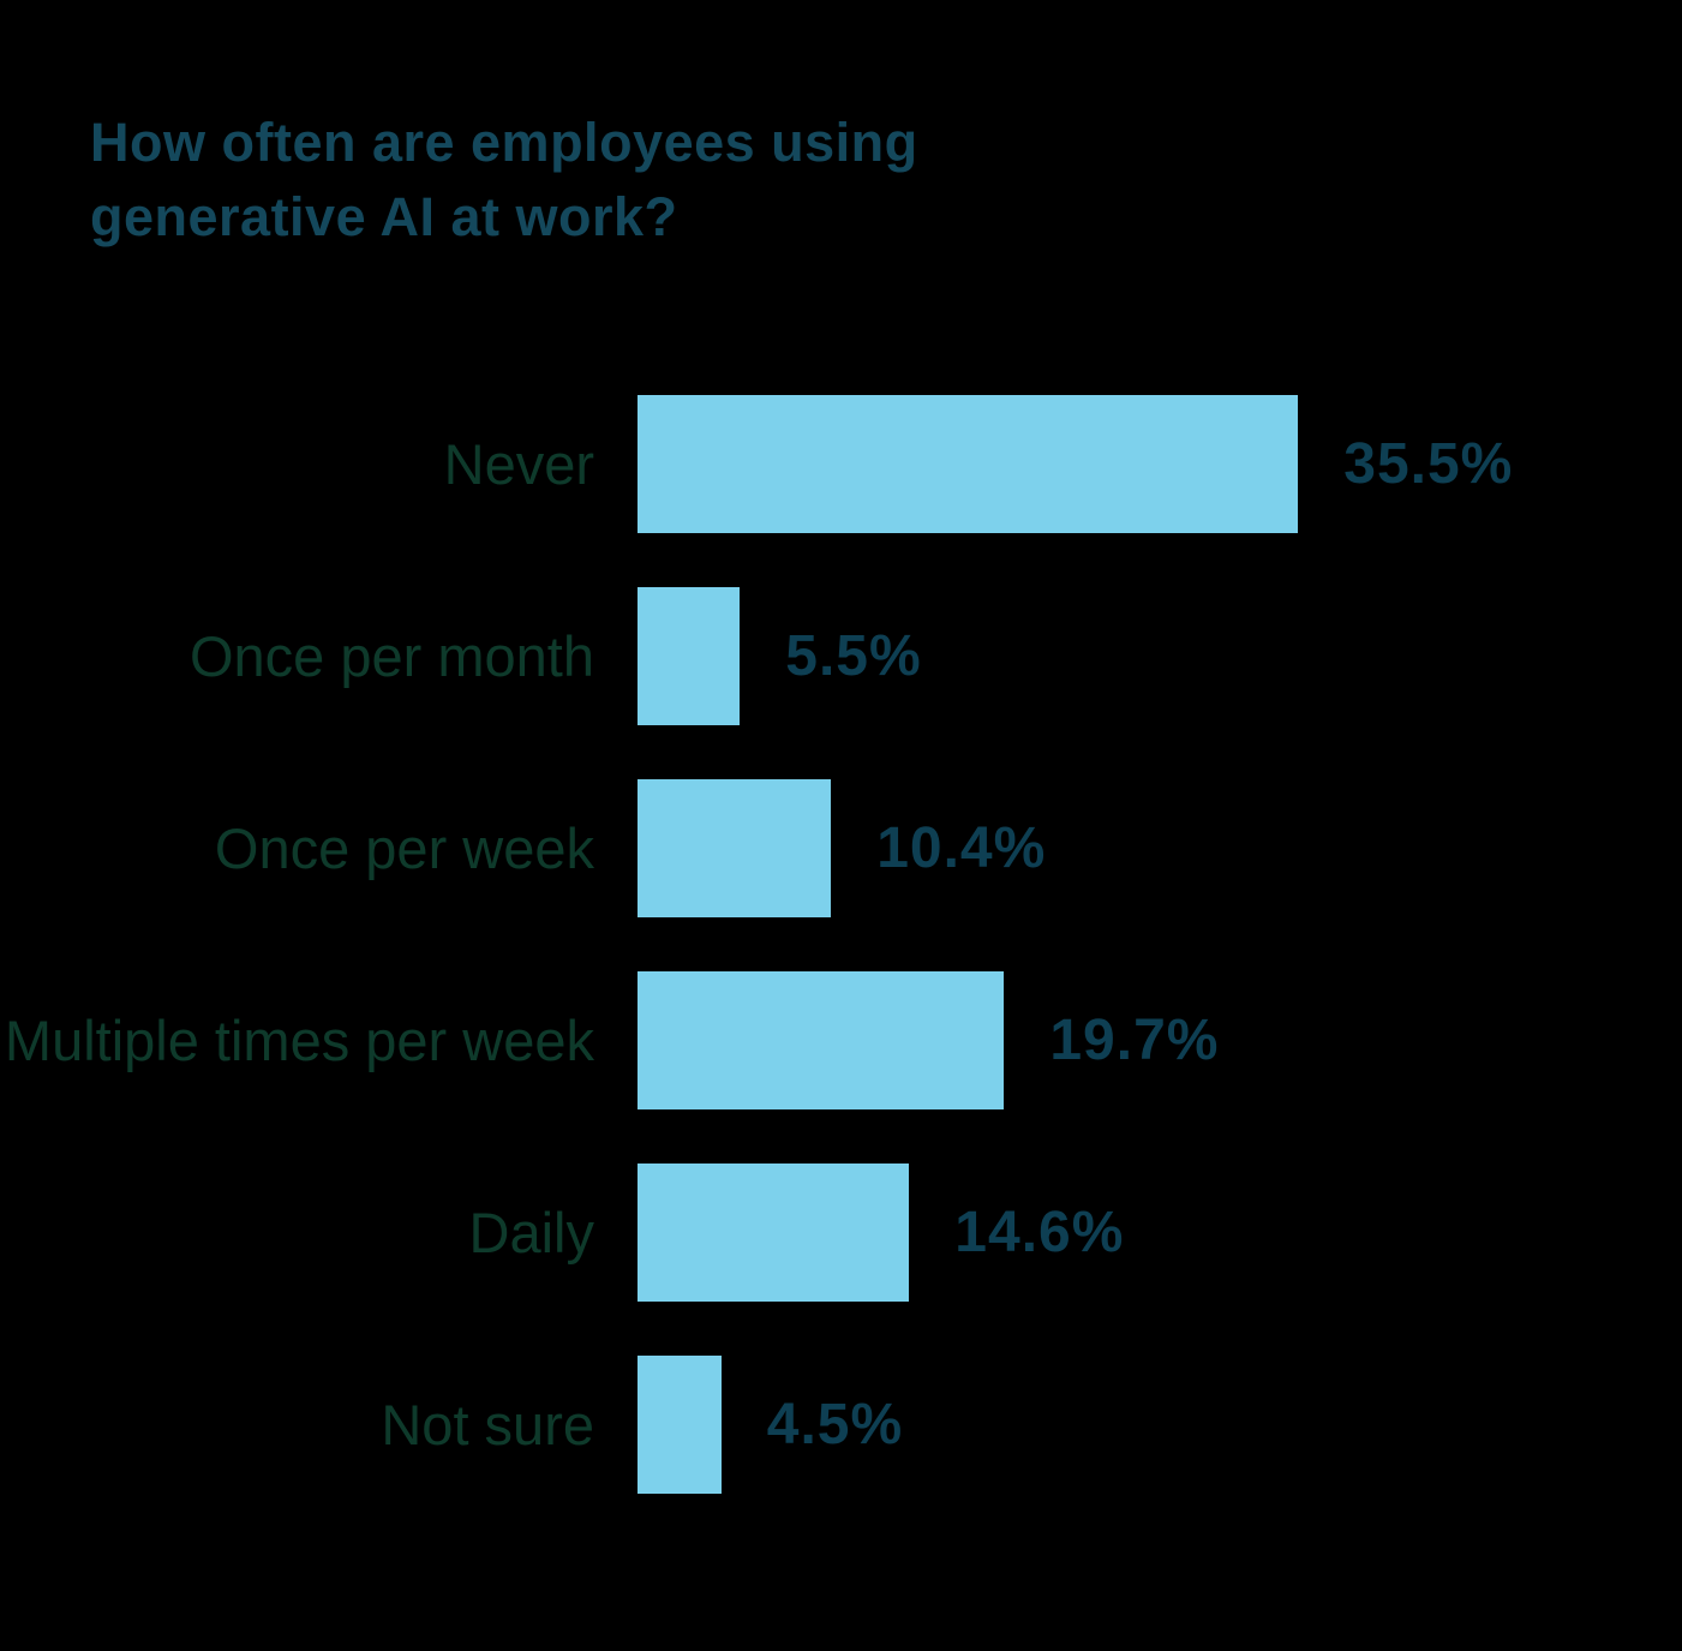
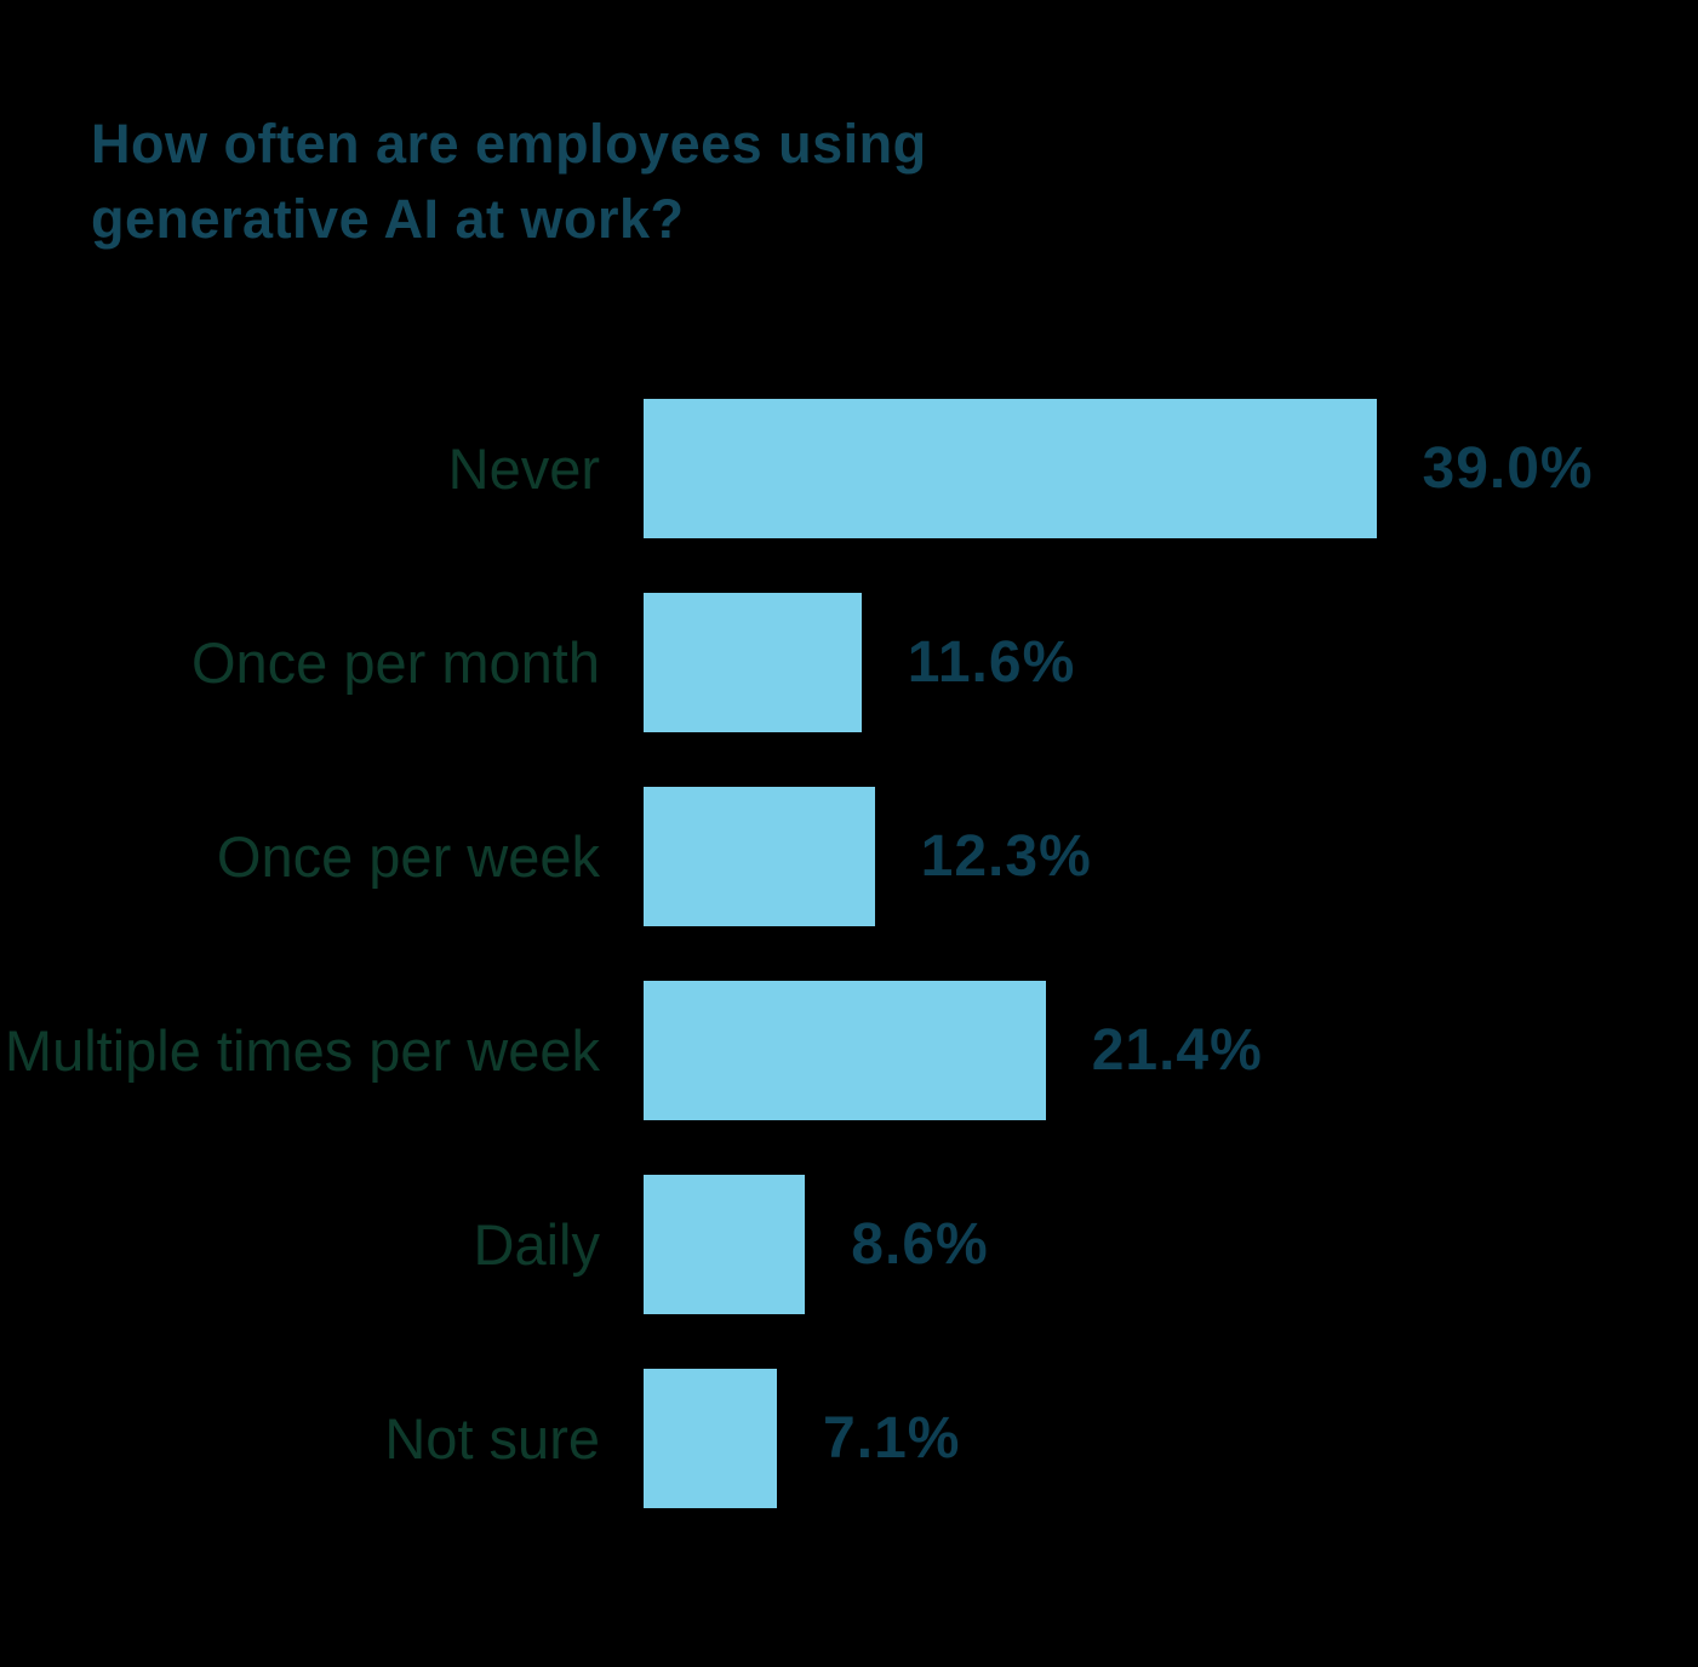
Never: 35.5% -> 39.0%
Once per month: 5.5% -> 11.6%
Once per week: 10.4% -> 12.3%
Multiple times per week: 19.7% -> 21.4%
Daily: 14.6% -> 8.6%
Not sure: 4.5% -> 7.1%
